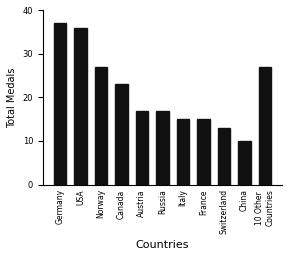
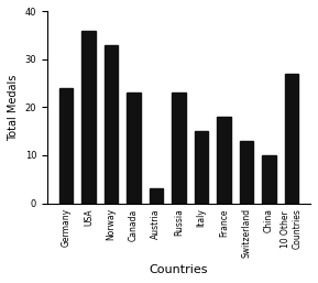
Germany: 37 -> 24
Norway: 27 -> 33
Austria: 17 -> 3
Russia: 17 -> 23
France: 15 -> 18
